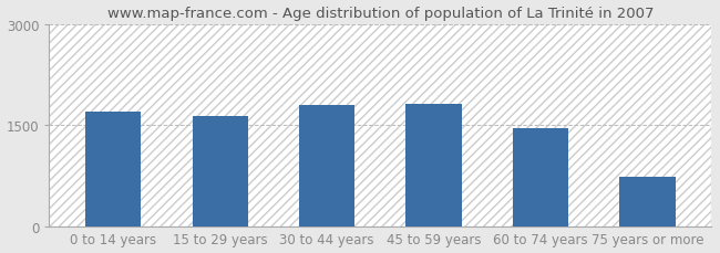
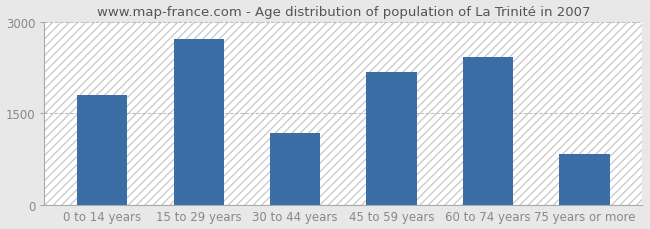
0 to 14 years: 1700 -> 1800
15 to 29 years: 1640 -> 2720
30 to 44 years: 1790 -> 1180
45 to 59 years: 1820 -> 2180
60 to 74 years: 1460 -> 2420
75 years or more: 740 -> 840
